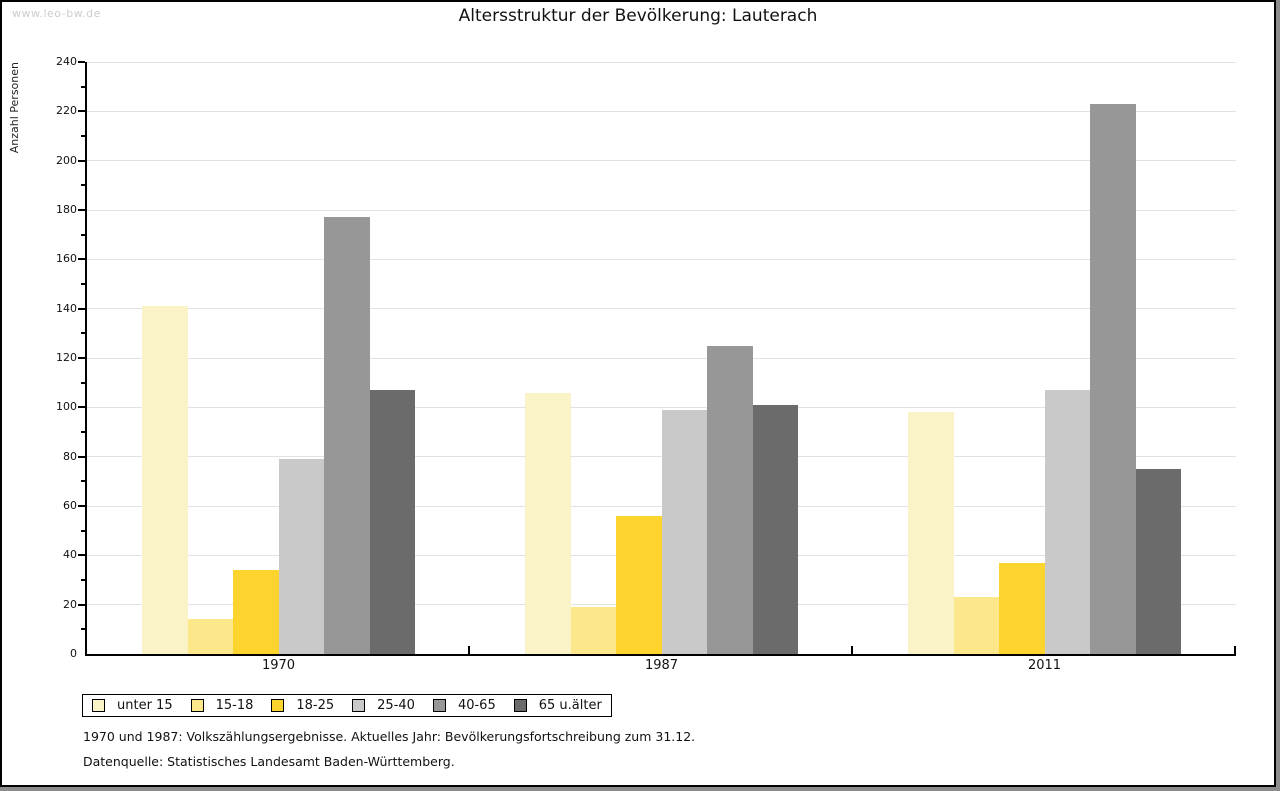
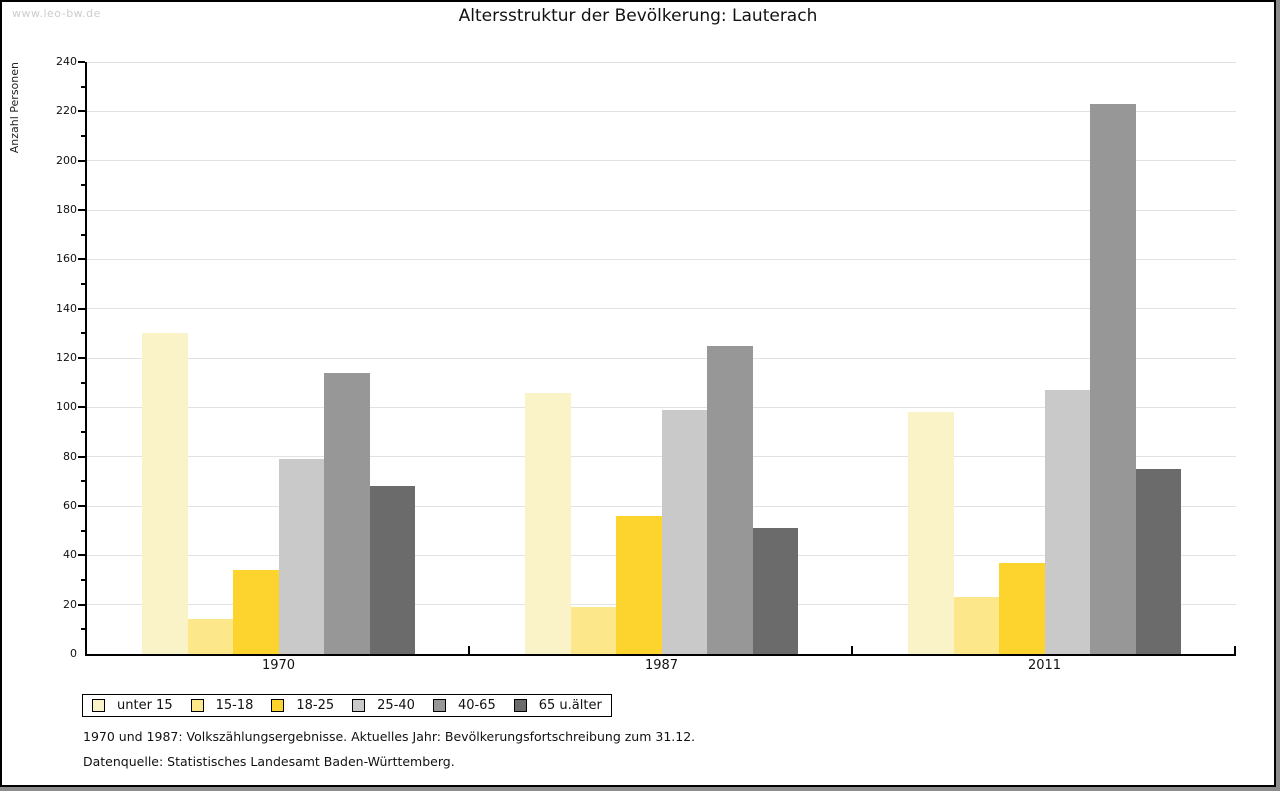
unter 15/1970: 141 -> 130
40-65/1970: 177 -> 114
65 u.älter/1970: 107 -> 68
65 u.älter/1987: 101 -> 51
